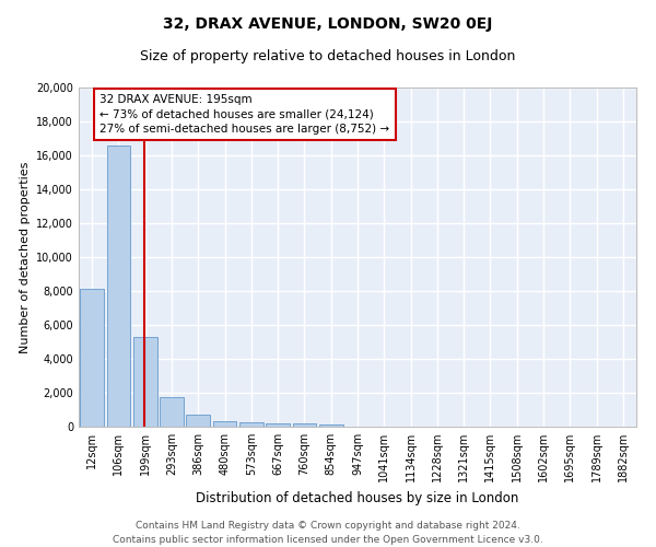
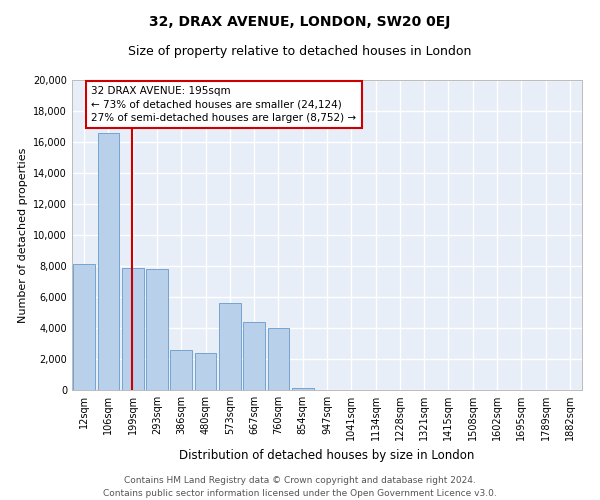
199sqm: 5,300 -> 7,900
293sqm: 1,800 -> 7,800
386sqm: 700 -> 2,600
480sqm: 300 -> 2,400
573sqm: 200 -> 5,600
667sqm: 200 -> 4,400
760sqm: 200 -> 4,000
